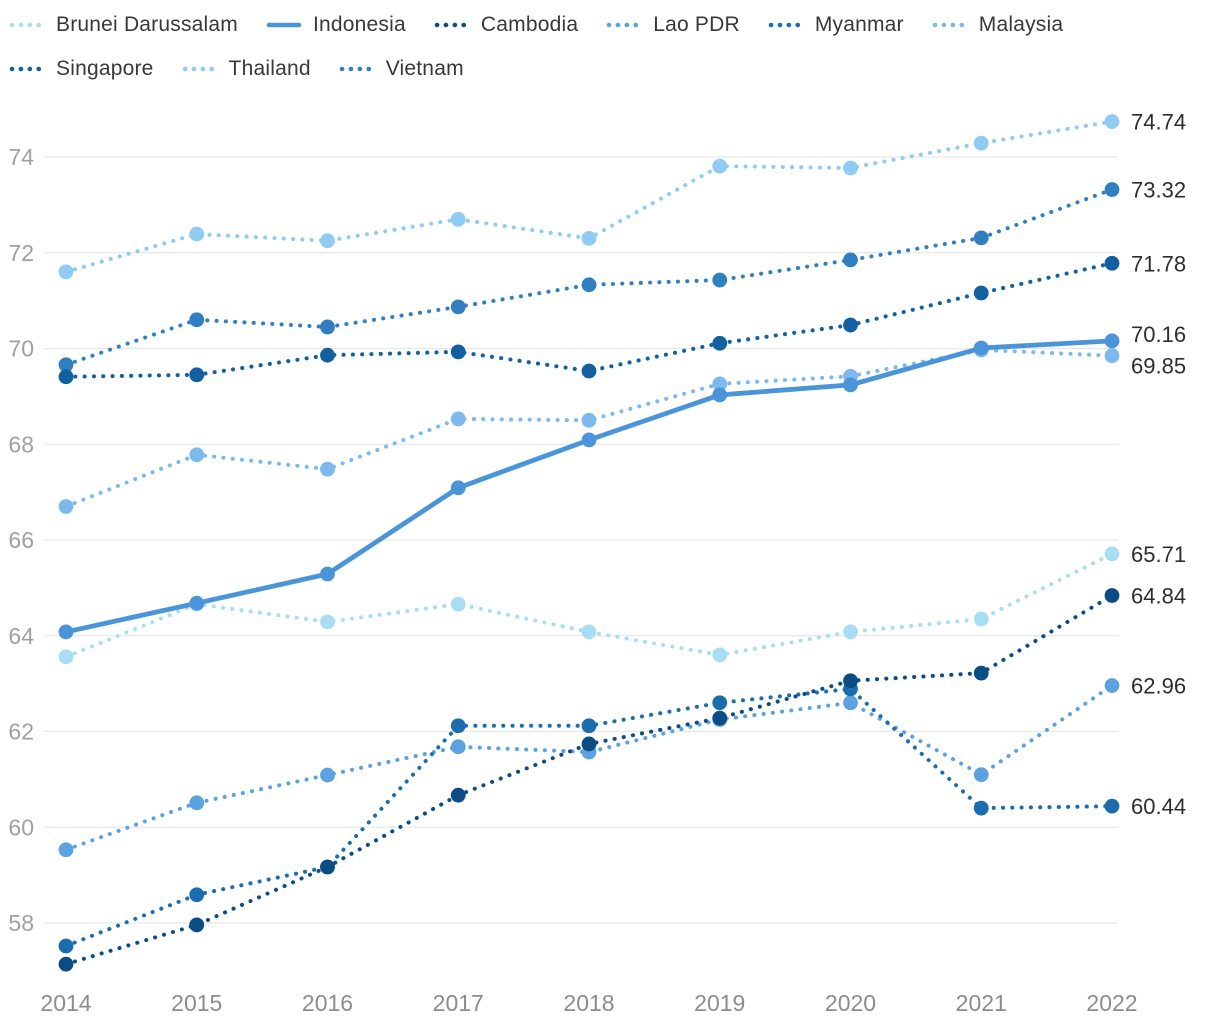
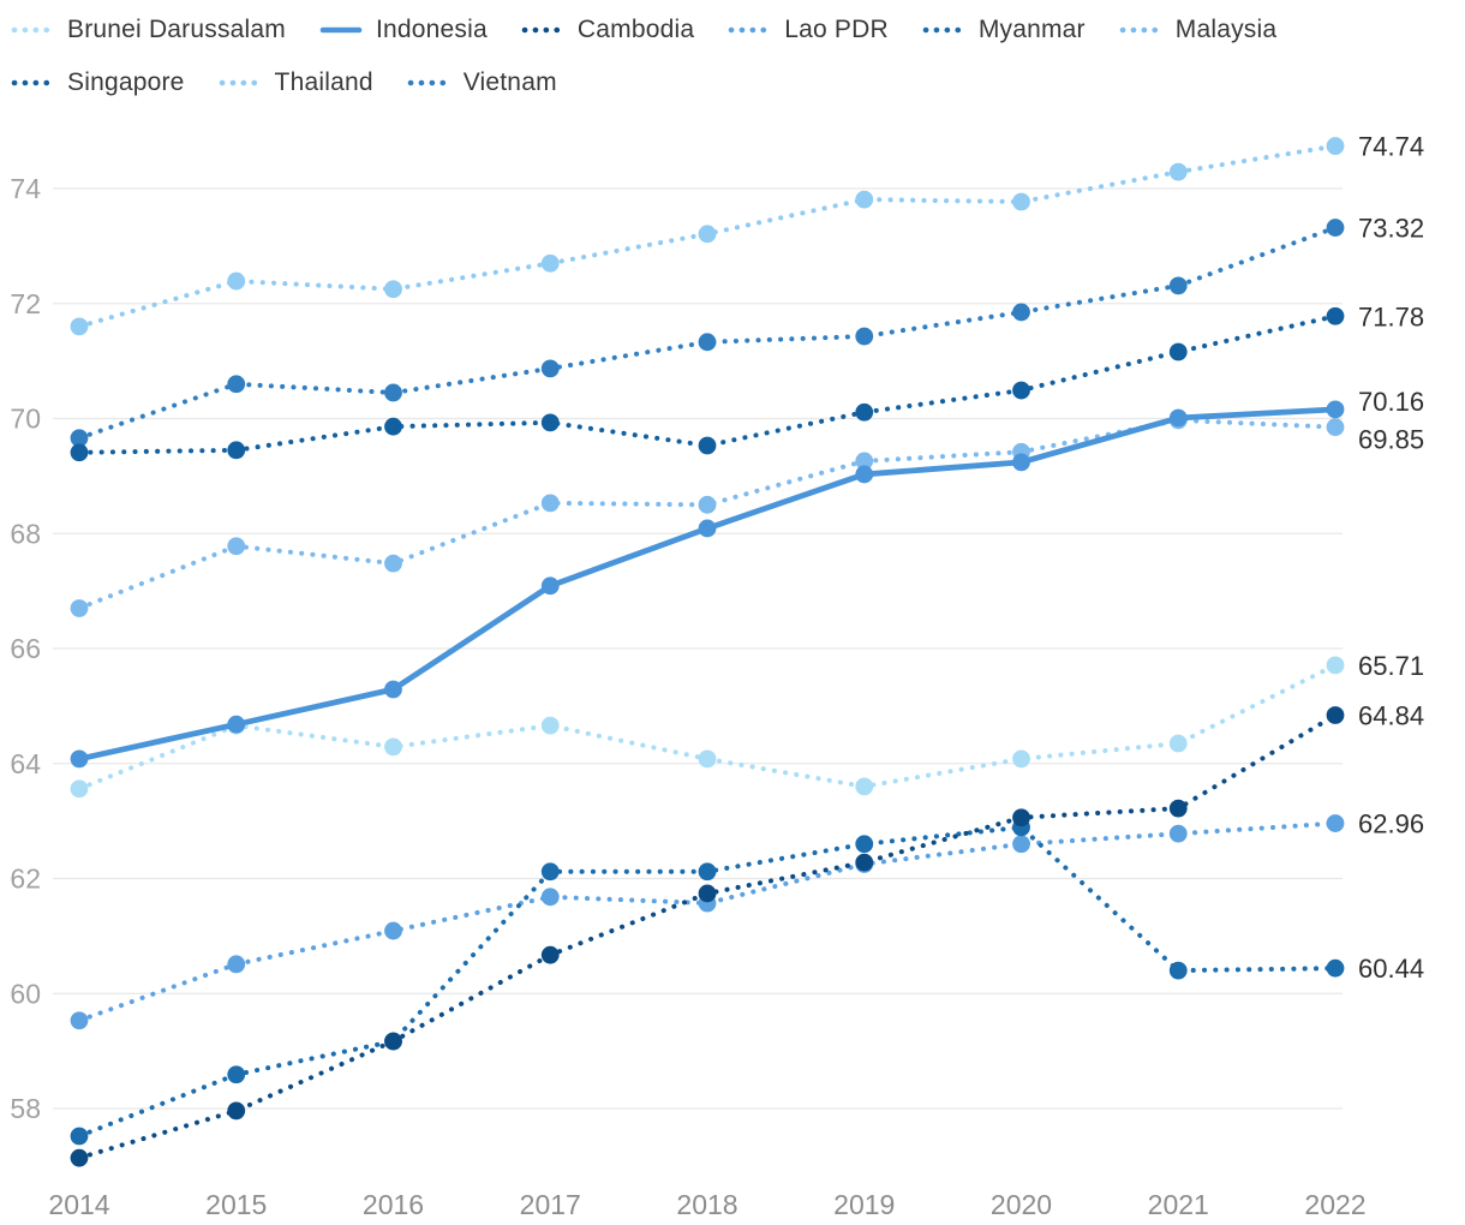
Thailand/2018: 72.3 -> 73.2
Lao PDR/2021: 61.1 -> 62.8
